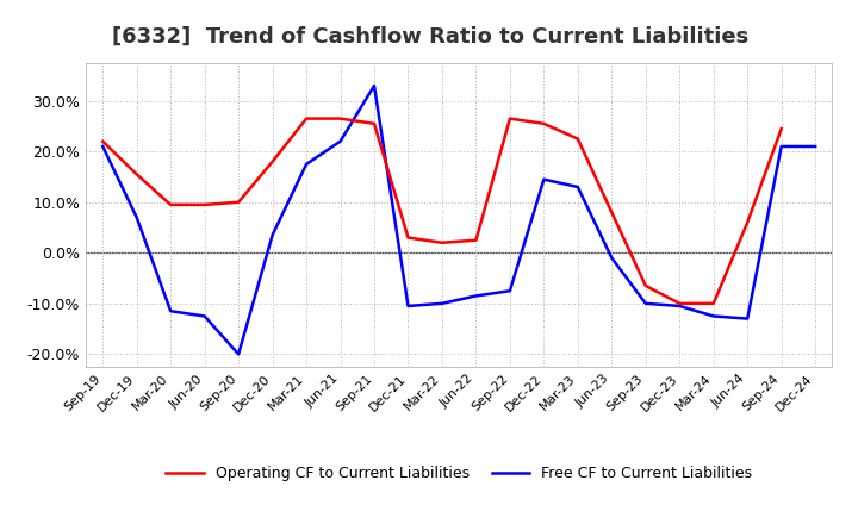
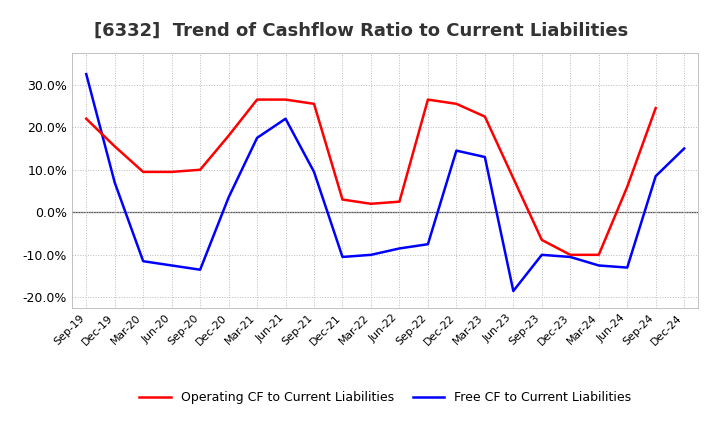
Free CF to Current Liabilities/Sep-19: 21.0% -> 32.5%
Free CF to Current Liabilities/Sep-20: -20.0% -> -13.5%
Free CF to Current Liabilities/Sep-21: 33.0% -> 9.5%
Free CF to Current Liabilities/Jun-23: -1.0% -> -18.5%
Free CF to Current Liabilities/Sep-24: 21.0% -> 8.5%
Free CF to Current Liabilities/Dec-24: 21.0% -> 15.0%
